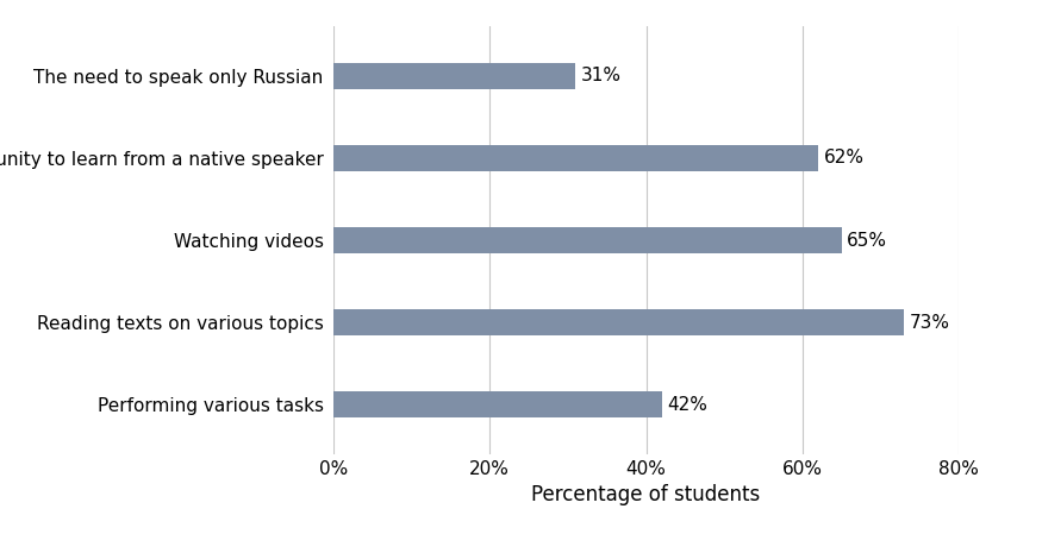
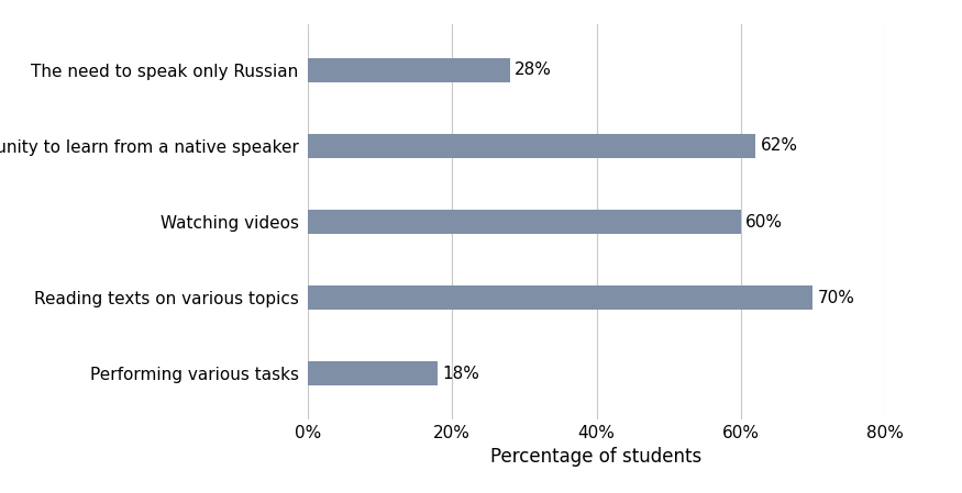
The need to speak only Russian: 31% -> 28%
Watching videos: 65% -> 60%
Reading texts on various topics: 73% -> 70%
Performing various tasks: 42% -> 18%
